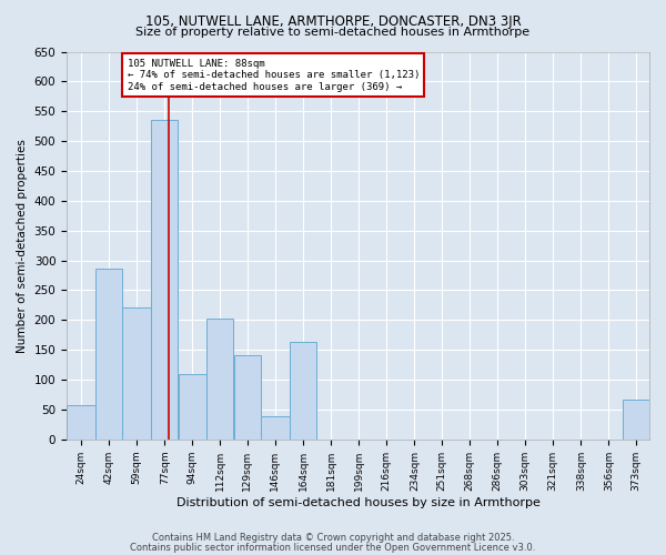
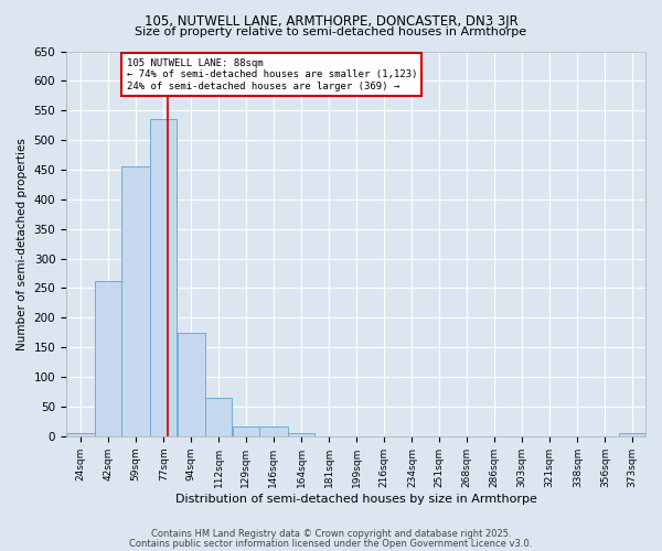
24sqm: 58 -> 5
42sqm: 286 -> 262
59sqm: 222 -> 455
94sqm: 110 -> 175
112sqm: 202 -> 65
129sqm: 142 -> 17
146sqm: 38 -> 17
164sqm: 164 -> 5
373sqm: 66 -> 5
